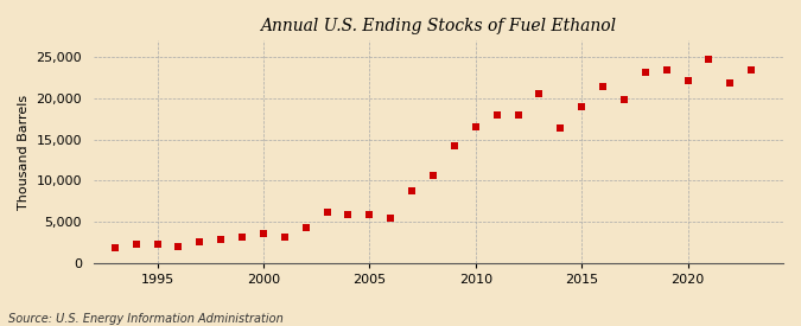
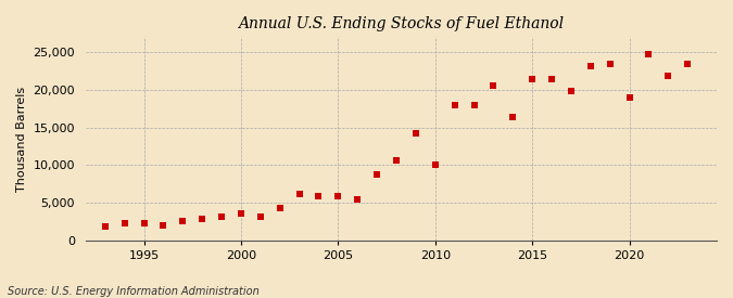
2010: 16,500 -> 10,000
2015: 19,000 -> 21,400
2020: 22,100 -> 19,000
